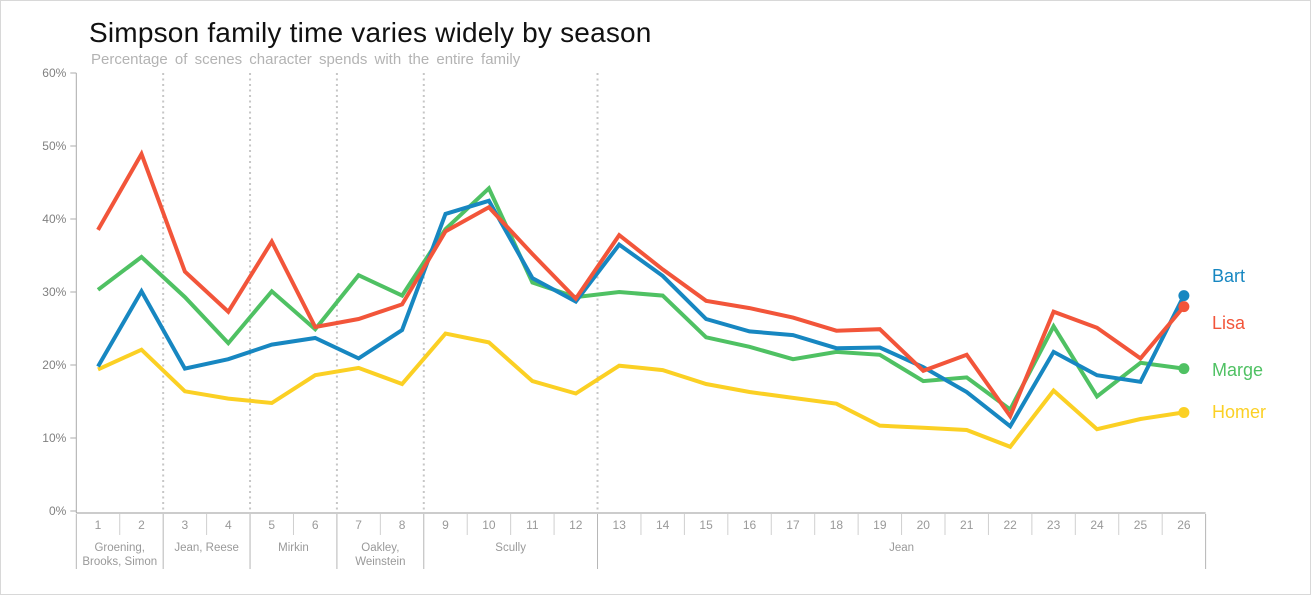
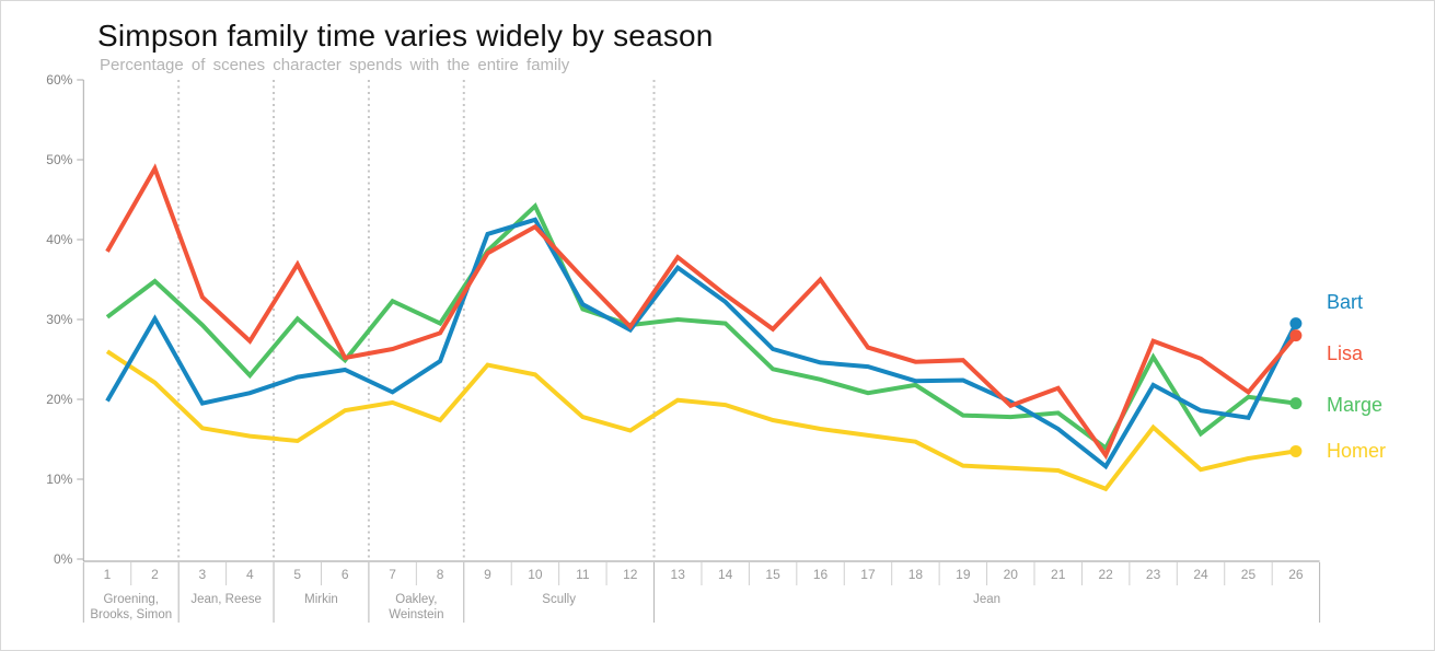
Homer/1: 19% -> 26%
Lisa/16: 28% -> 35%
Marge/19: 21% -> 18%
